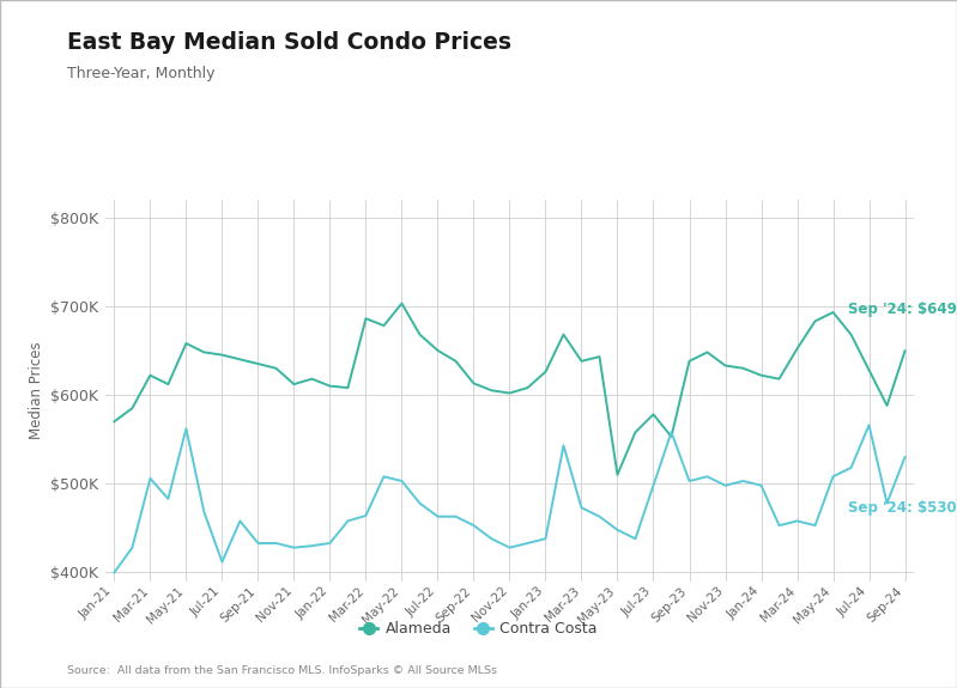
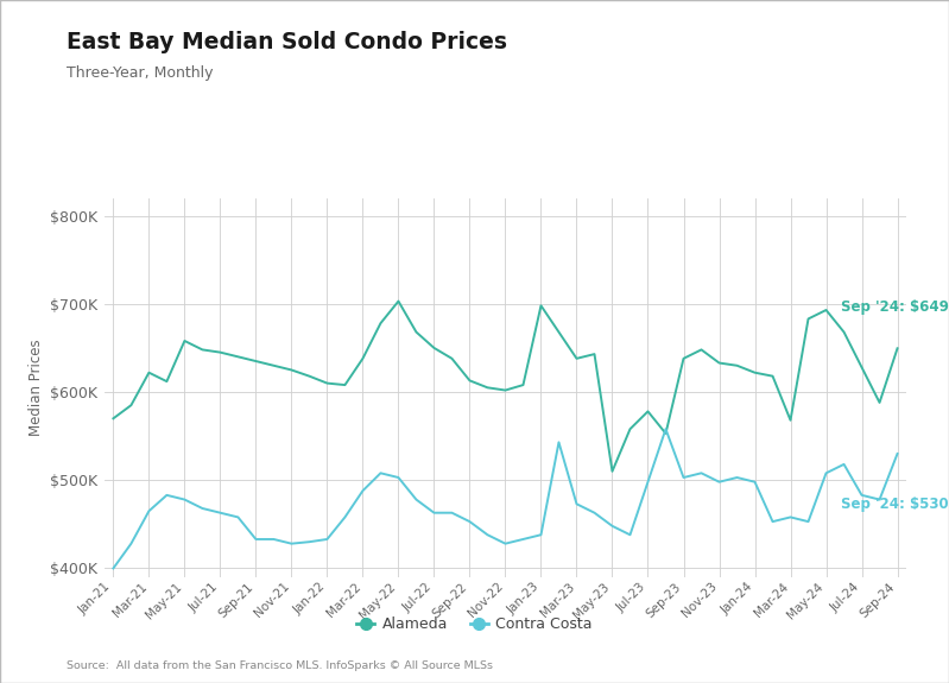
Contra Costa/Mar-21: $506K -> $465K
Contra Costa/May-21: $562K -> $478K
Contra Costa/Jul-21: $412K -> $463K
Alameda/Nov-21: $612K -> $625K
Alameda/Mar-22: $686K -> $638K
Contra Costa/Mar-22: $464K -> $488K
Alameda/Jan-23: $626K -> $698K
Alameda/Mar-24: $652K -> $568K
Contra Costa/Jul-24: $566K -> $483K
